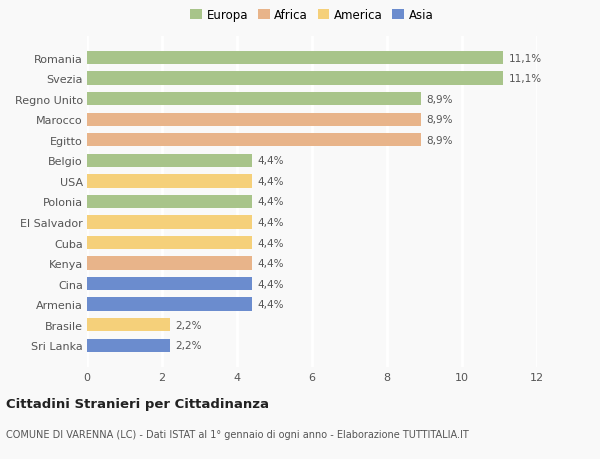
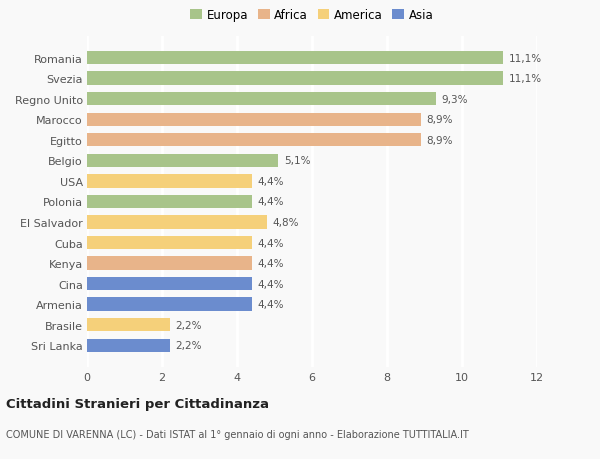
Regno Unito: 8,9% -> 9,3%
Belgio: 4,4% -> 5,1%
El Salvador: 4,4% -> 4,8%
